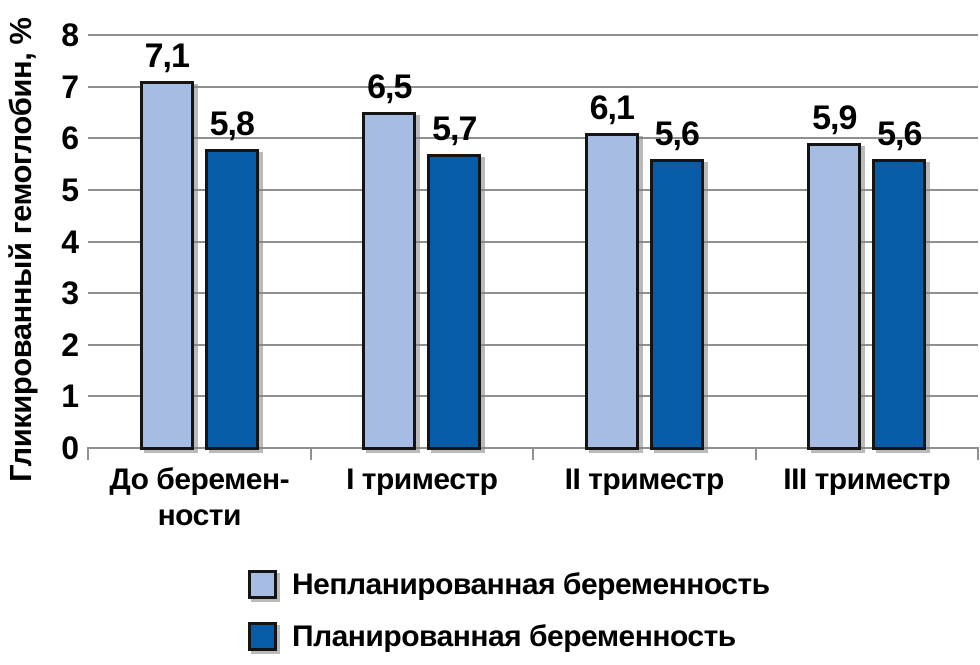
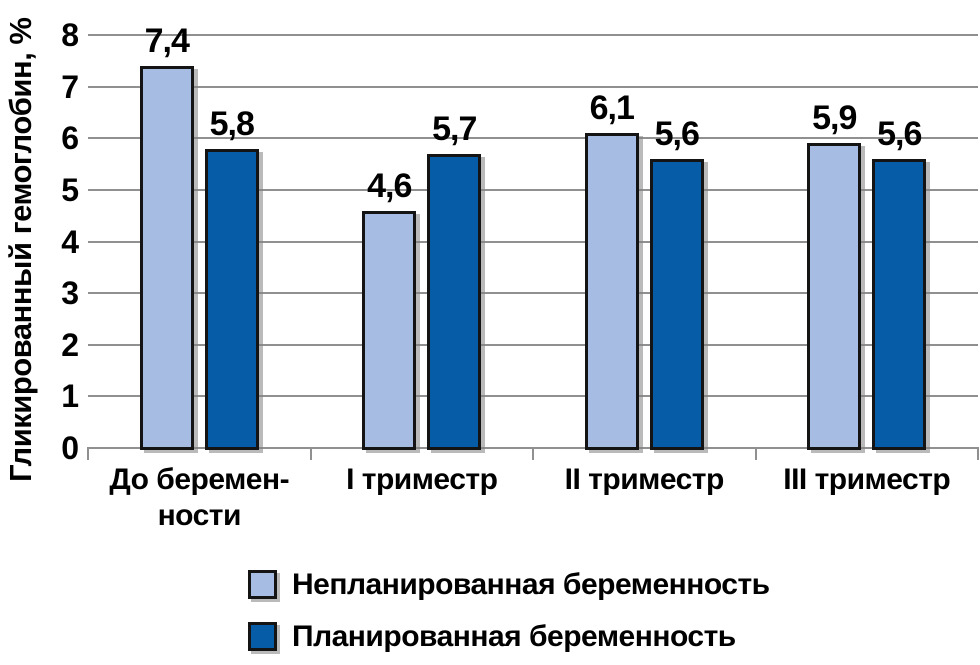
Непланированная беременность/До беремен- ности: 7,1 -> 7,4
Непланированная беременность/I триместр: 6,5 -> 4,6
